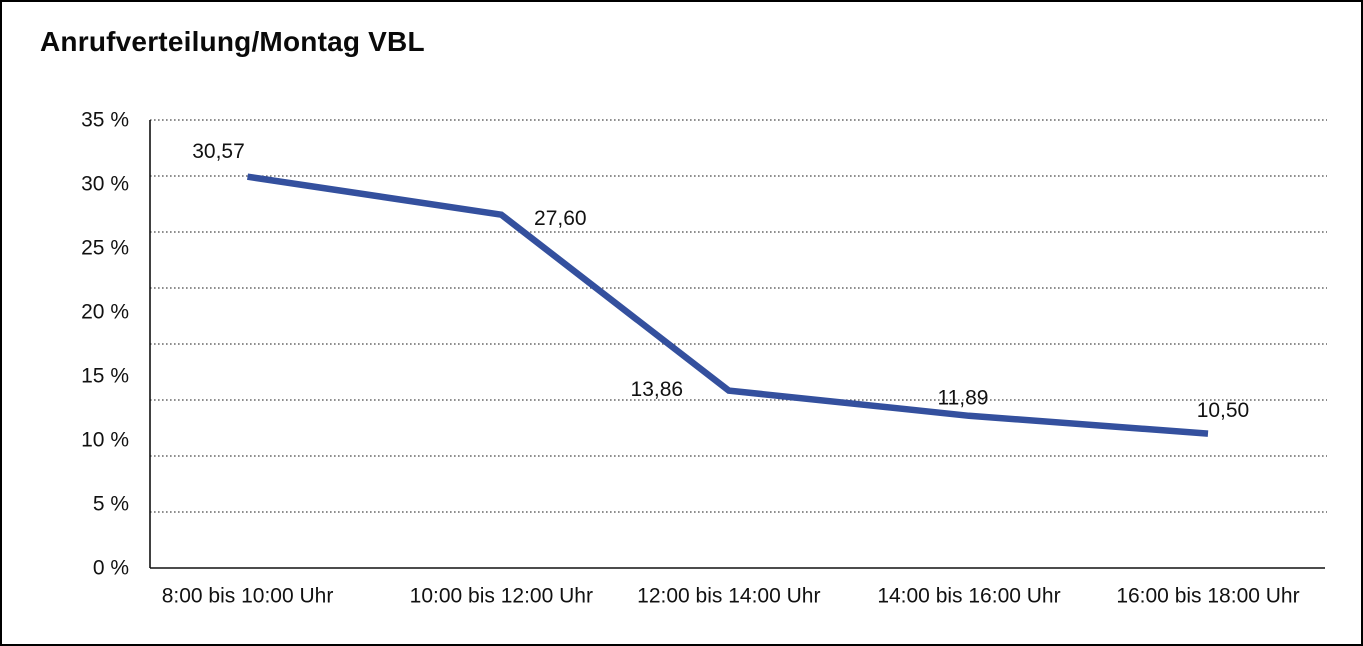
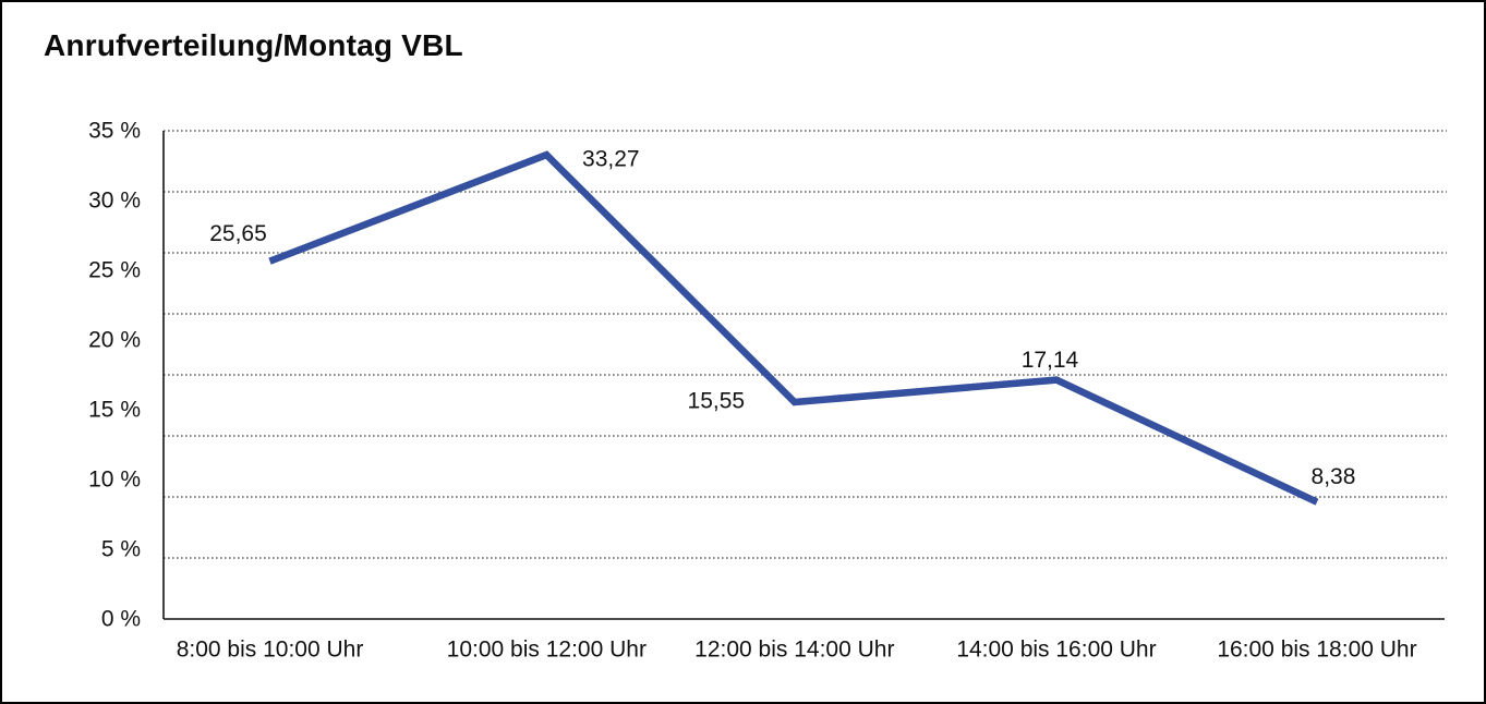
8:00 bis 10:00 Uhr: 30,57 -> 25,65
10:00 bis 12:00 Uhr: 27,60 -> 33,27
12:00 bis 14:00 Uhr: 13,86 -> 15,55
14:00 bis 16:00 Uhr: 11,89 -> 17,14
16:00 bis 18:00 Uhr: 10,50 -> 8,38
